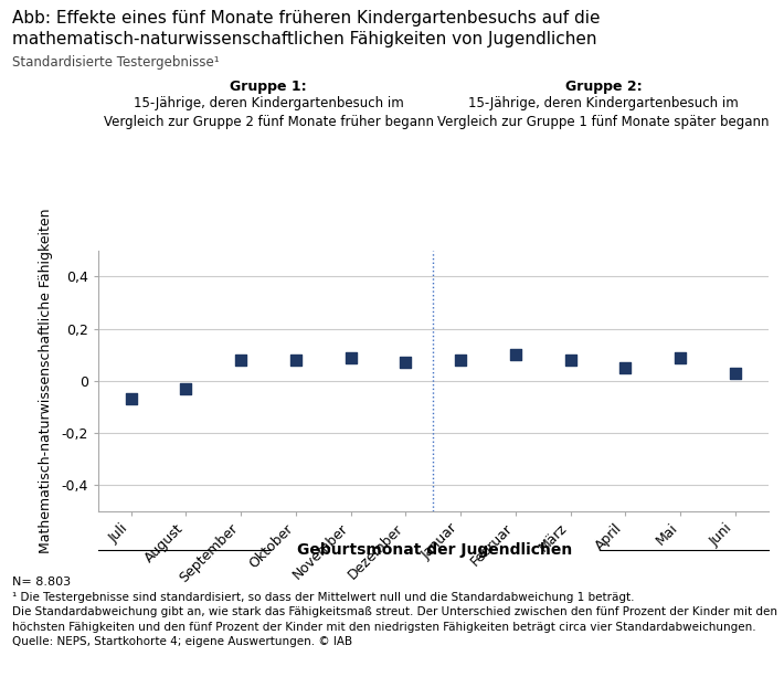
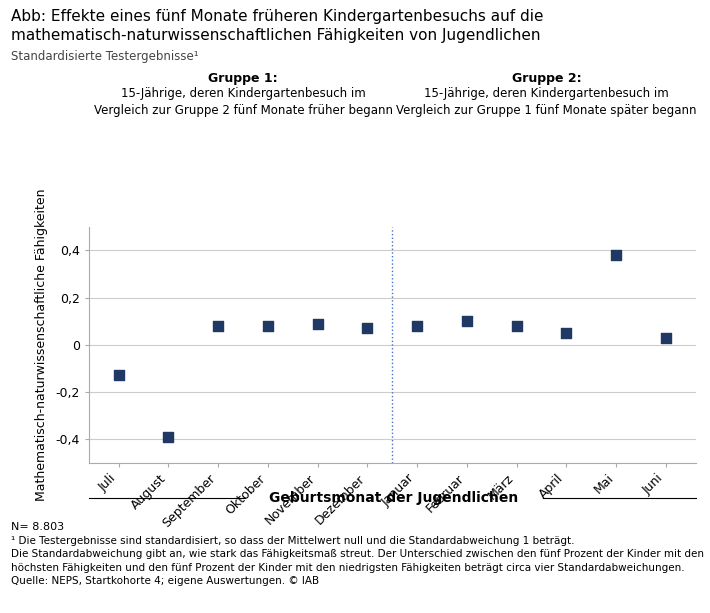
Juli: -0,07 -> -0,13
August: -0,03 -> -0,39
Mai: 0,09 -> 0,38
